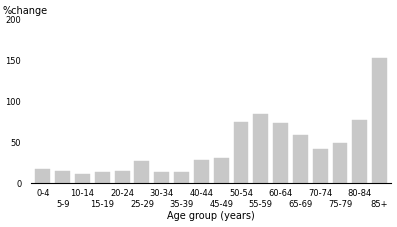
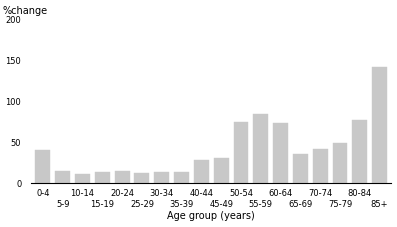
0-4: 17 -> 40
25-29: 27 -> 12
65-69: 59 -> 36
85+: 153 -> 142
